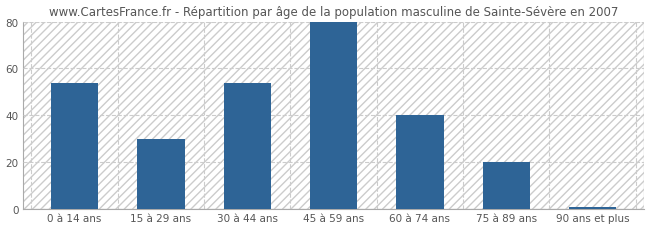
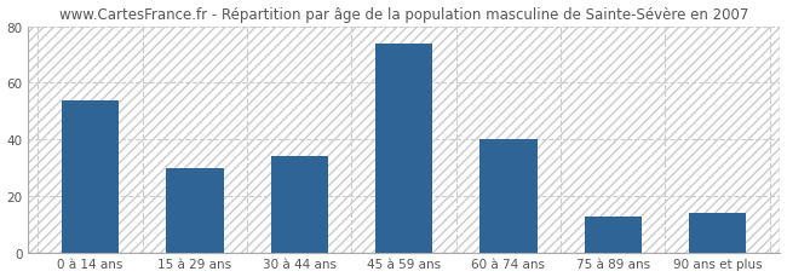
30 à 44 ans: 54 -> 34
45 à 59 ans: 80 -> 74
75 à 89 ans: 20 -> 13
90 ans et plus: 1 -> 14
